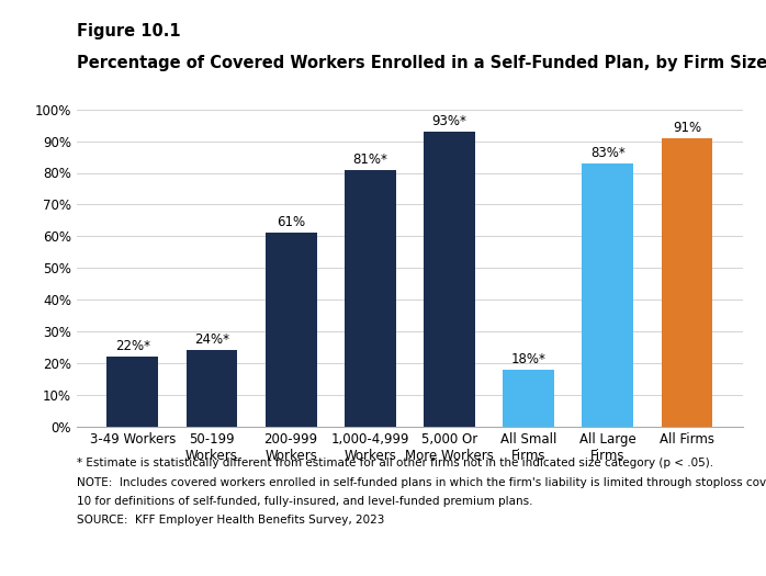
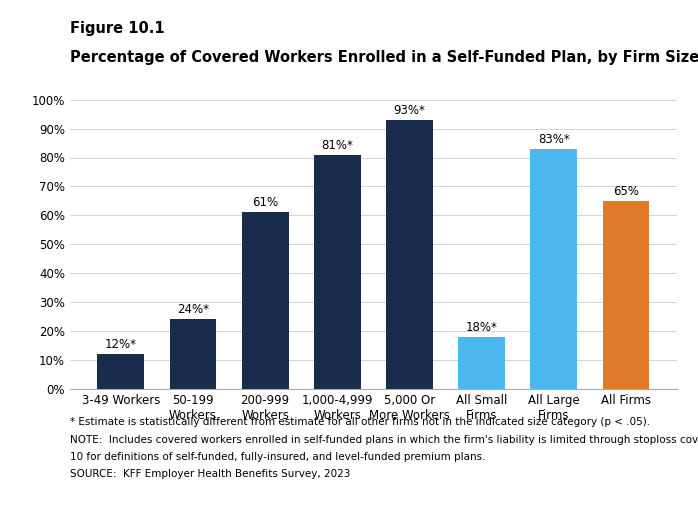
3-49 Workers: 22%* -> 12%*
All Firms: 91% -> 65%
